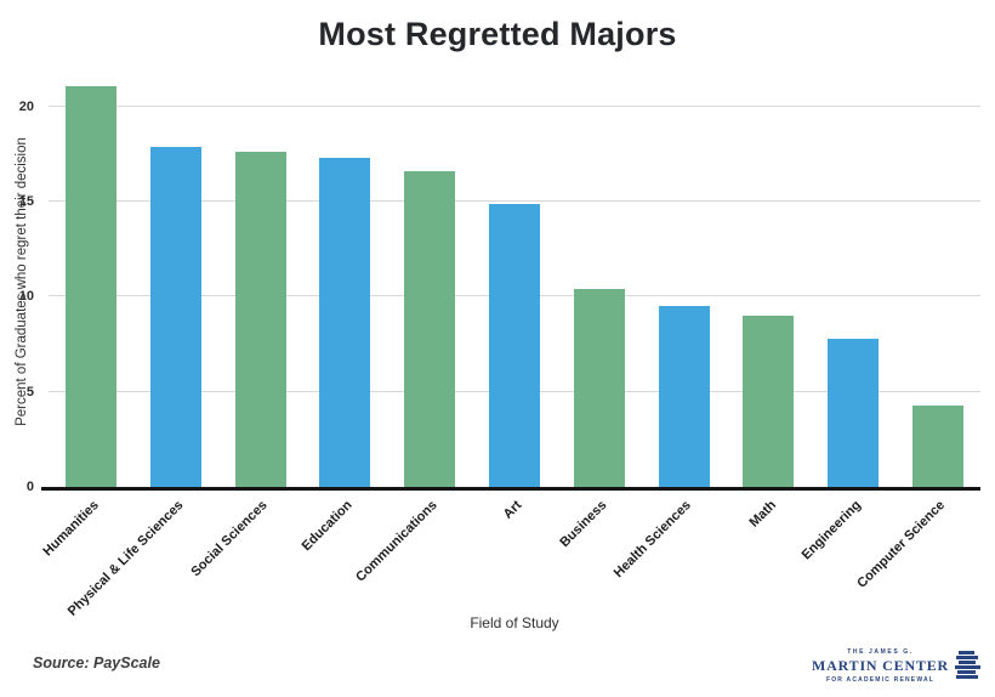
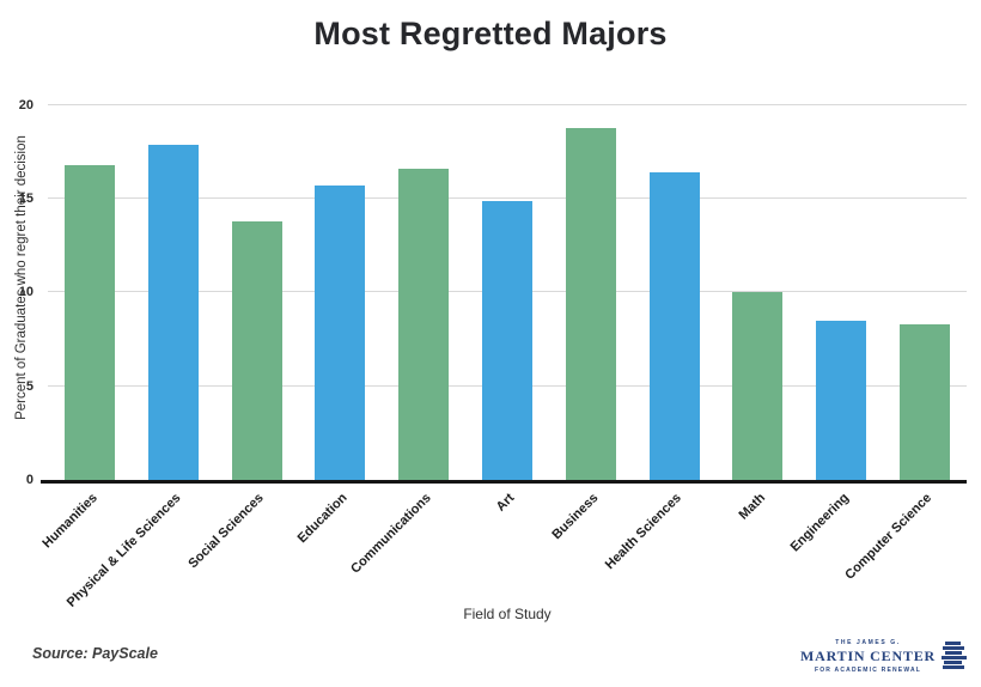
Humanities: 21.1 -> 16.8
Social Sciences: 17.6 -> 13.8
Education: 17.3 -> 15.7
Business: 10.4 -> 18.8
Health Sciences: 9.5 -> 16.4
Math: 9.0 -> 10.0
Engineering: 7.8 -> 8.5
Computer Science: 4.3 -> 8.3
